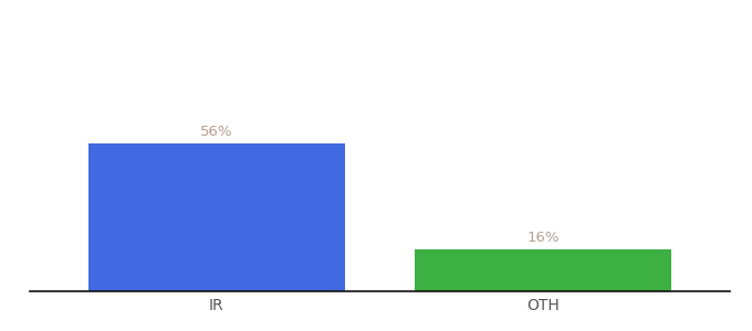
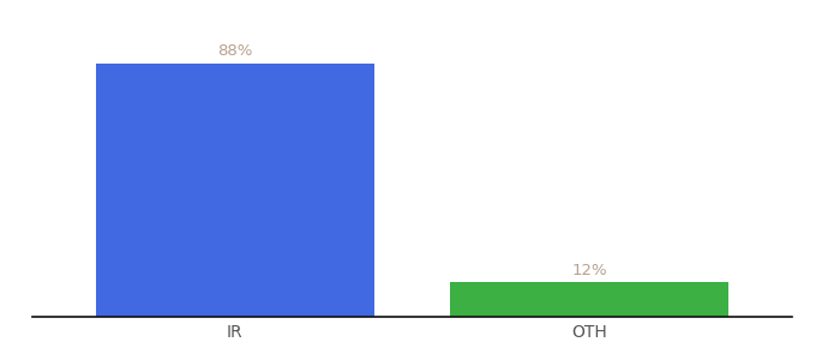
IR: 56% -> 88%
OTH: 16% -> 12%
